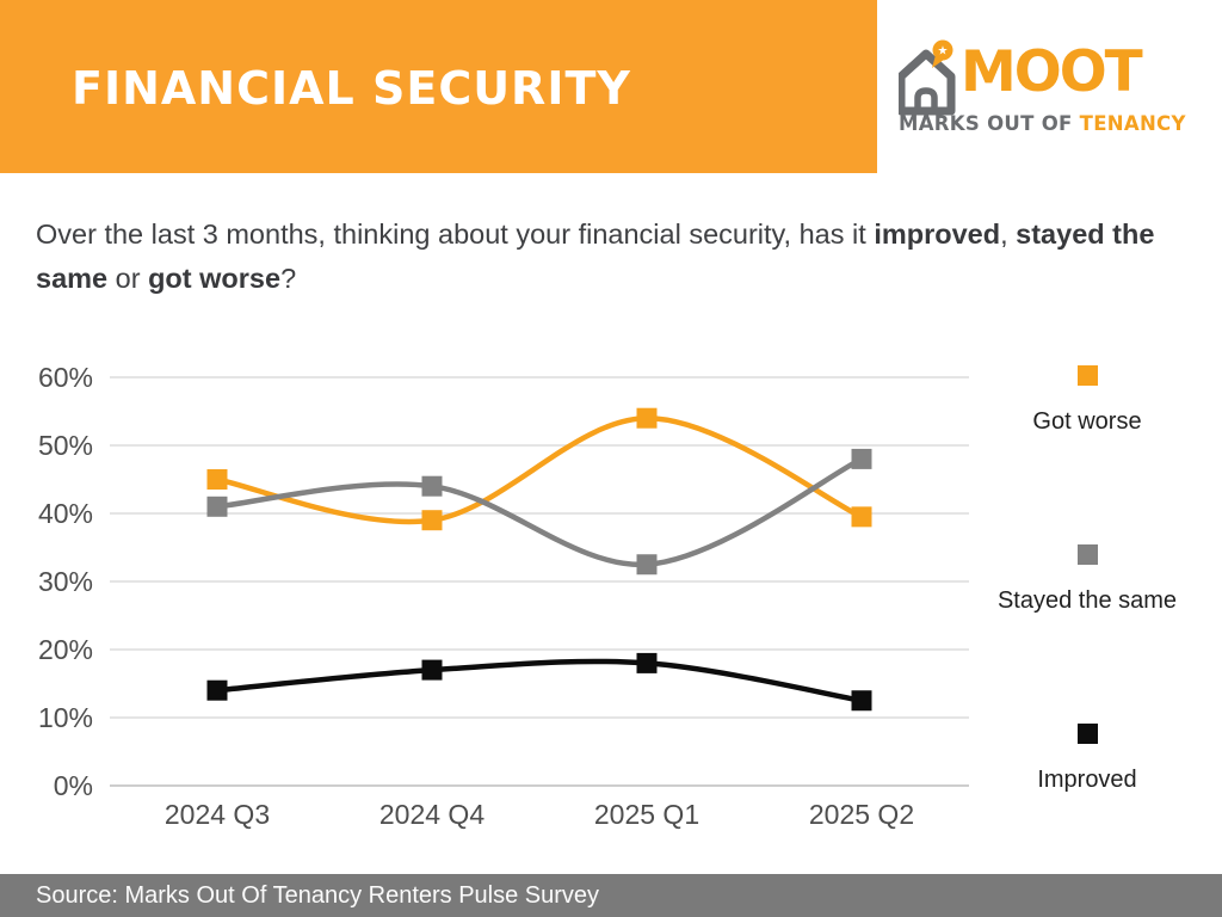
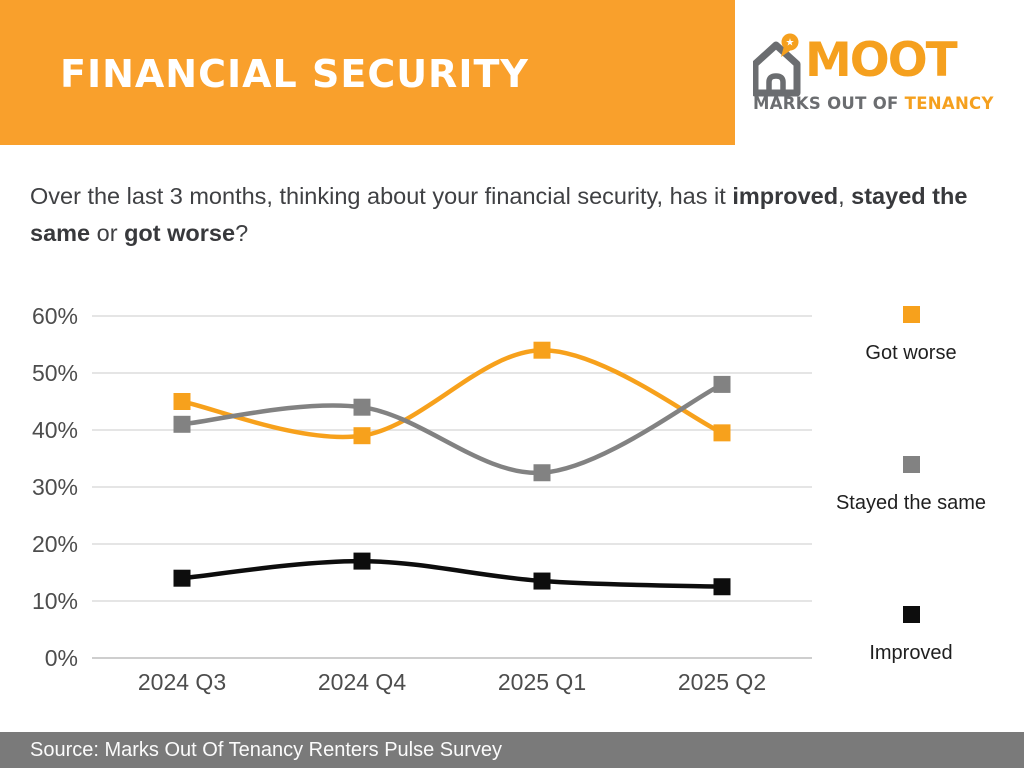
Improved/2025 Q1: 18% -> 14%
